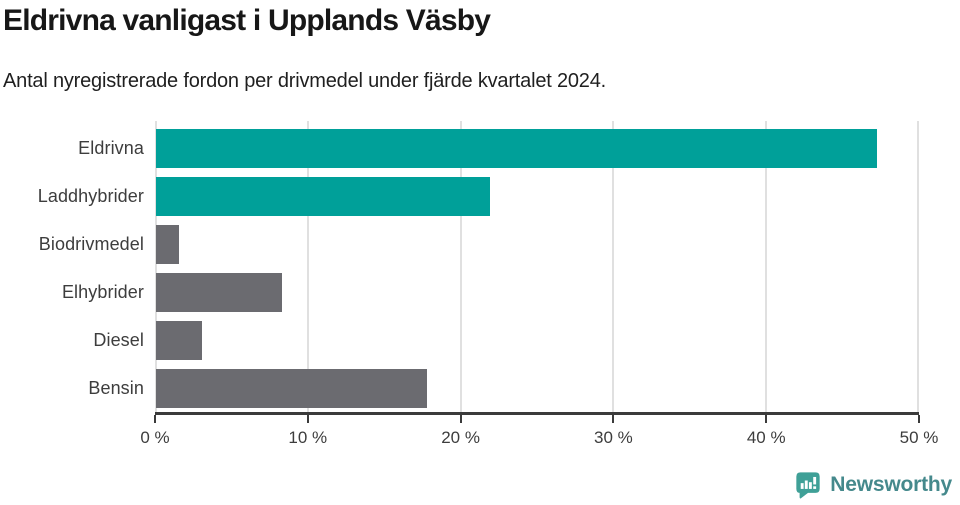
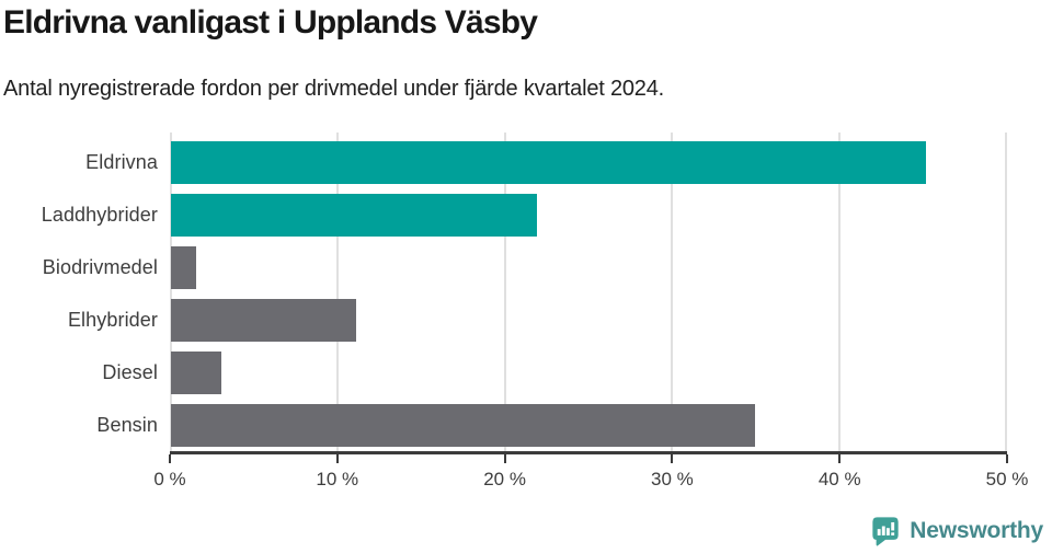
Eldrivna: 47.3% -> 45.2%
Elhybrider: 8.3% -> 11.1%
Bensin: 17.8% -> 35.0%
